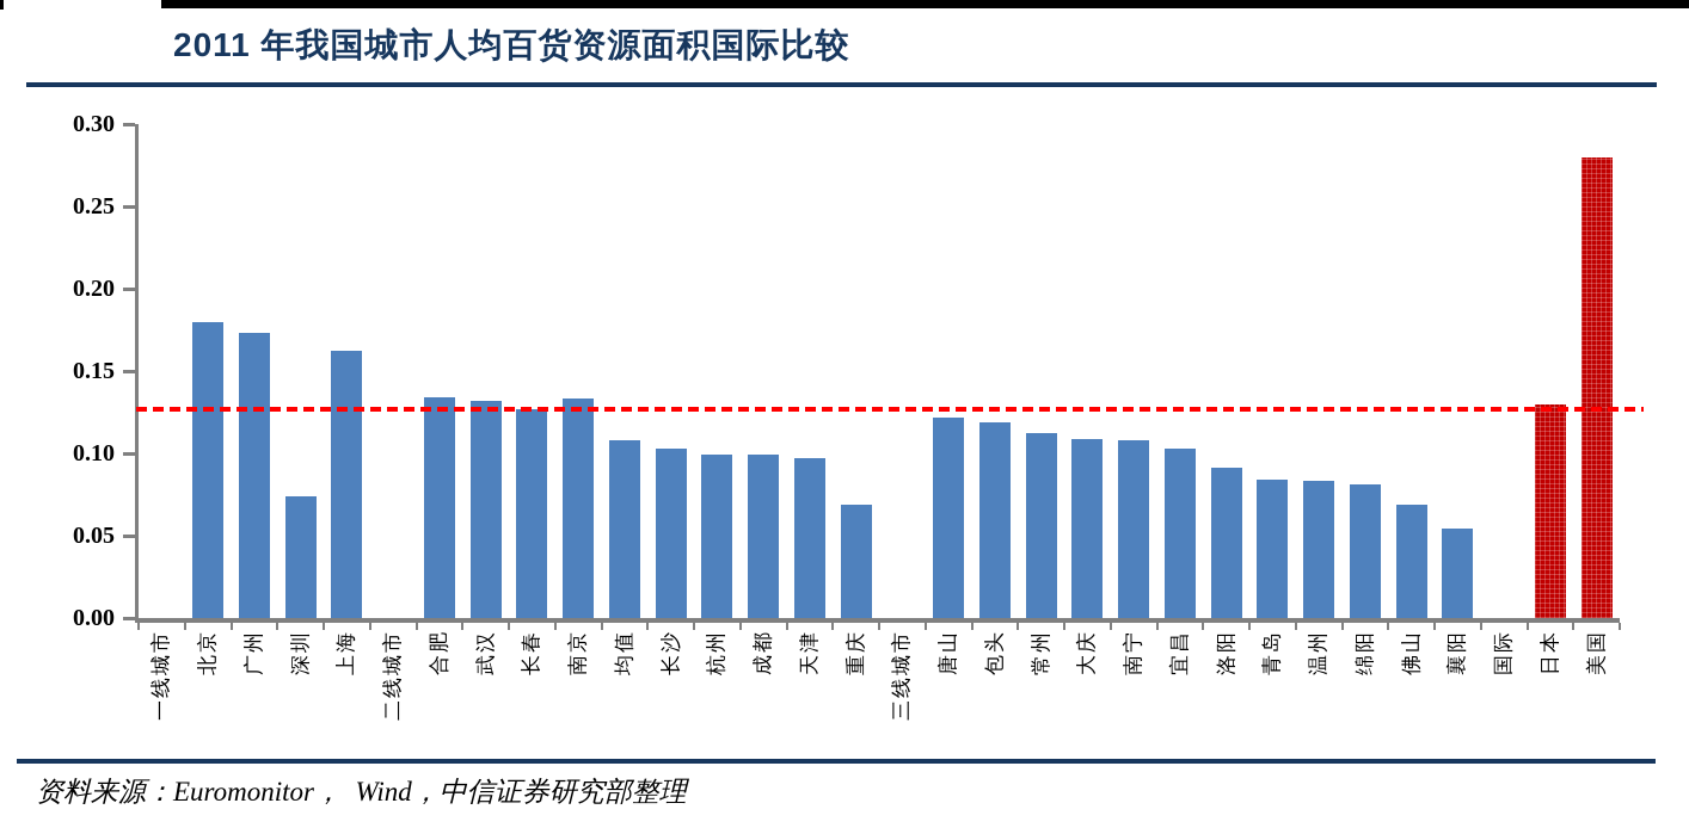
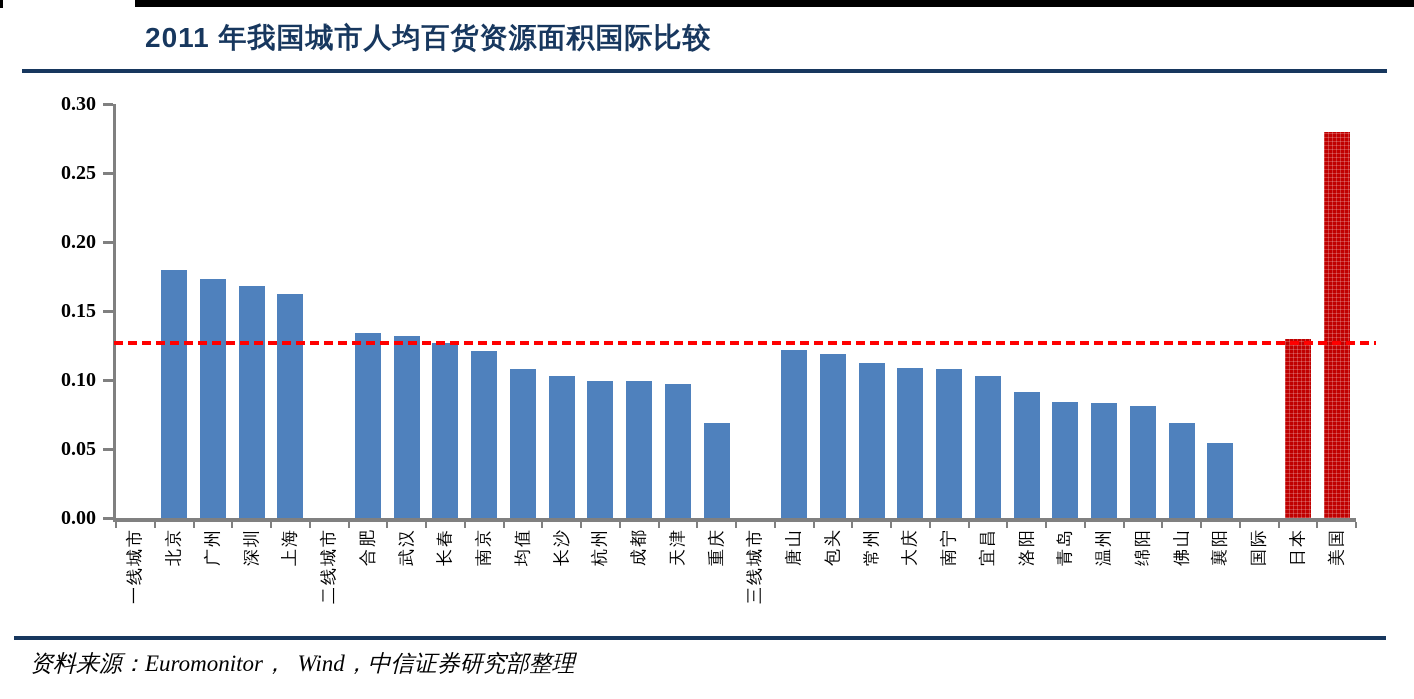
深圳: 0.074 -> 0.168
南京: 0.133 -> 0.121
